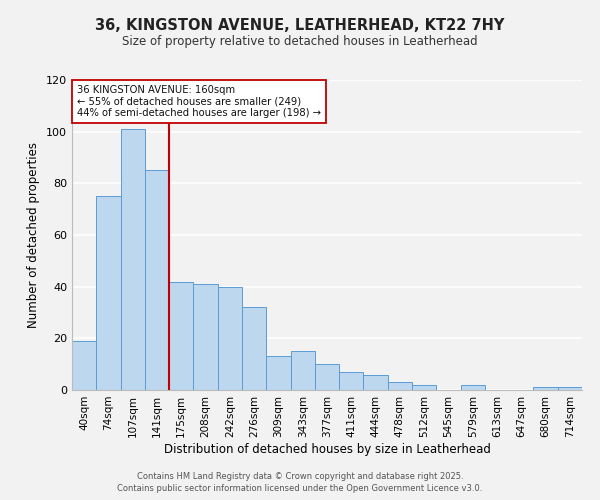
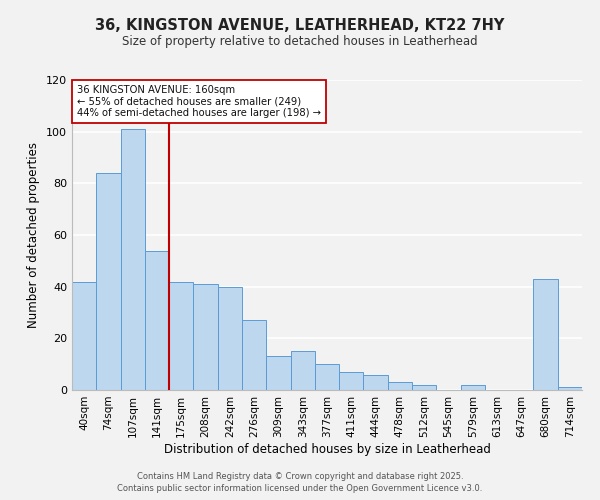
40sqm: 19 -> 42
74sqm: 75 -> 84
141sqm: 85 -> 54
276sqm: 32 -> 27
680sqm: 1 -> 43
